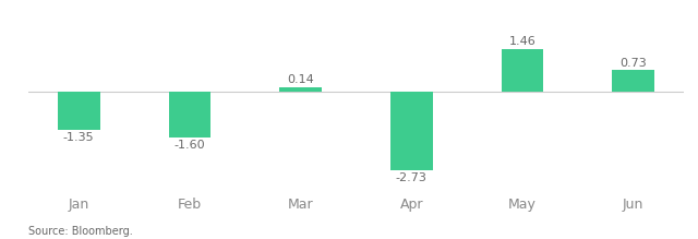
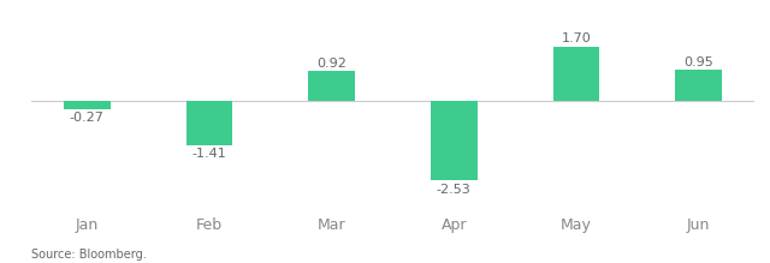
Jan: -1.35 -> -0.27
Feb: -1.60 -> -1.41
Mar: 0.14 -> 0.92
Apr: -2.73 -> -2.53
May: 1.46 -> 1.70
Jun: 0.73 -> 0.95
